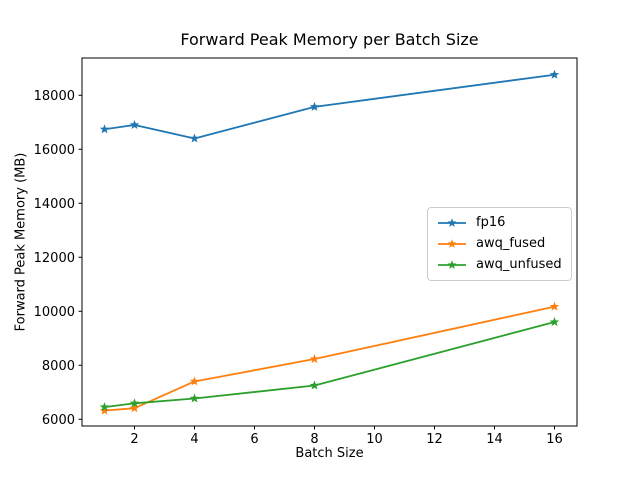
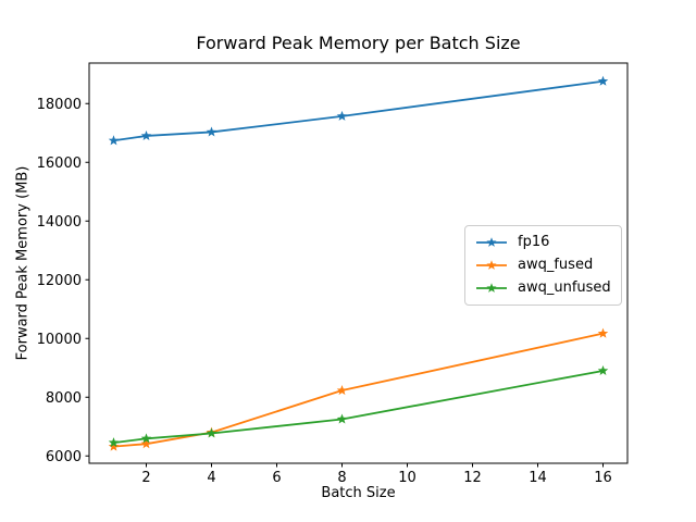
fp16/4: 16400 -> 17000
awq_fused/4: 7400 -> 6800
awq_unfused/16: 9600 -> 8900
